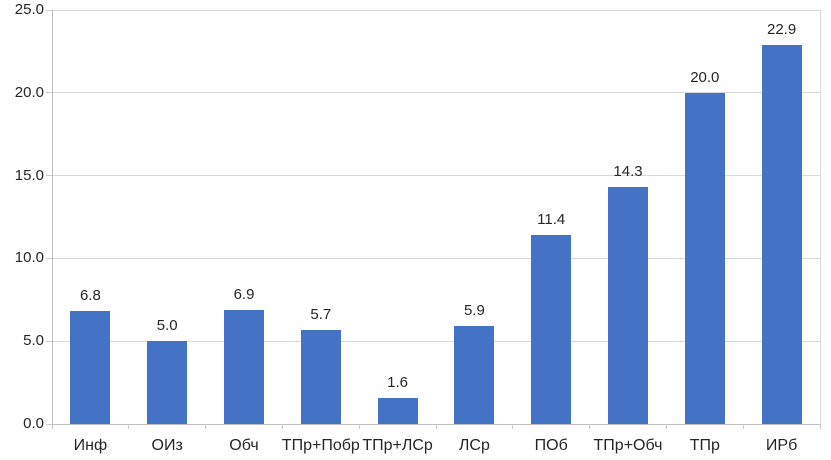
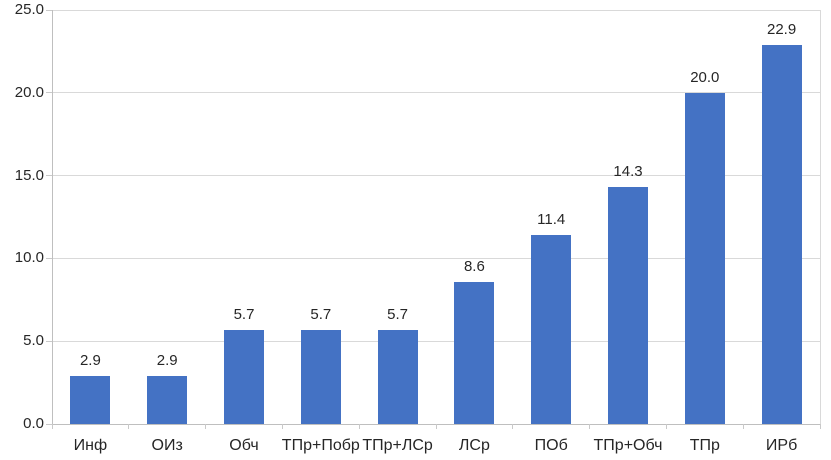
Инф: 6.8 -> 2.9
ОИз: 5.0 -> 2.9
Обч: 6.9 -> 5.7
ТПр+ЛСр: 1.6 -> 5.7
ЛСр: 5.9 -> 8.6
